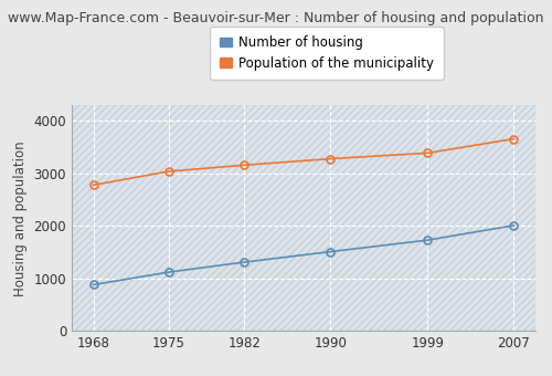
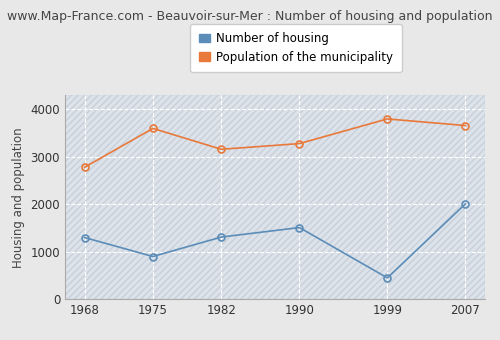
Number of housing/1968: 880 -> 1300
Number of housing/1975: 1120 -> 900
Population of the municipality/1975: 3040 -> 3600
Number of housing/1999: 1730 -> 450
Population of the municipality/1999: 3390 -> 3800
